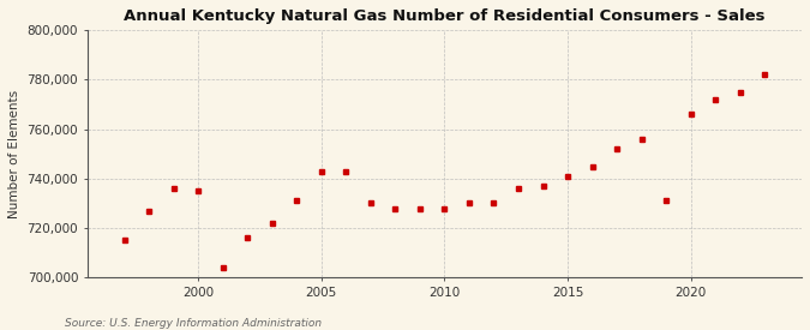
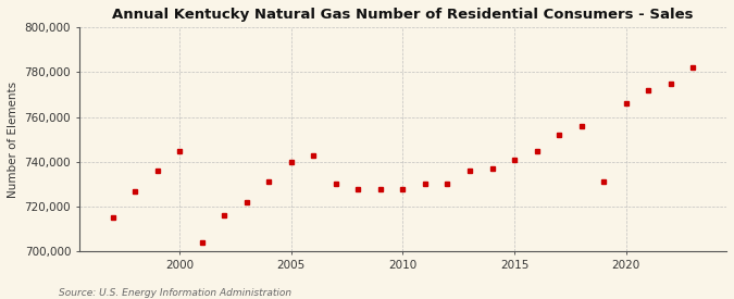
2000: 735,000 -> 745,000
2005: 743,000 -> 740,000
